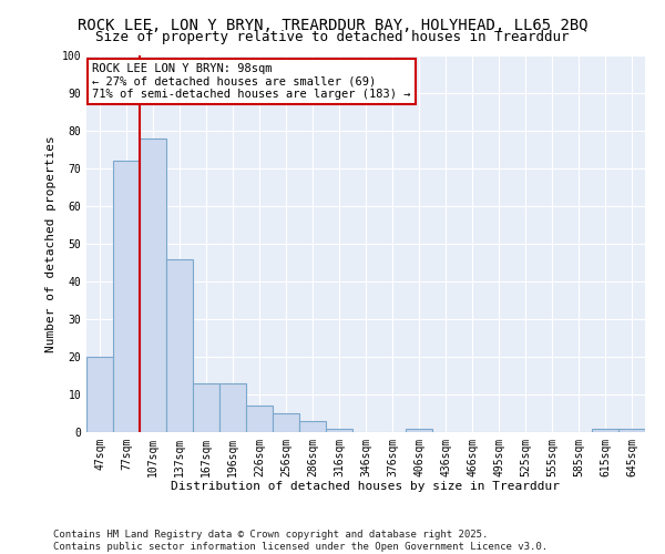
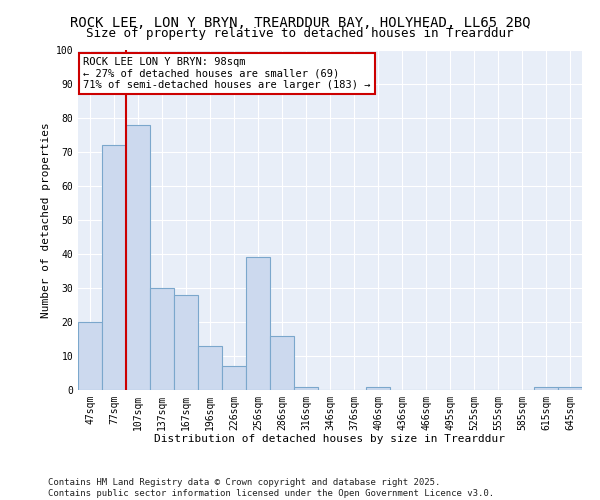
137sqm: 46 -> 30
167sqm: 13 -> 28
256sqm: 5 -> 39
286sqm: 3 -> 16
